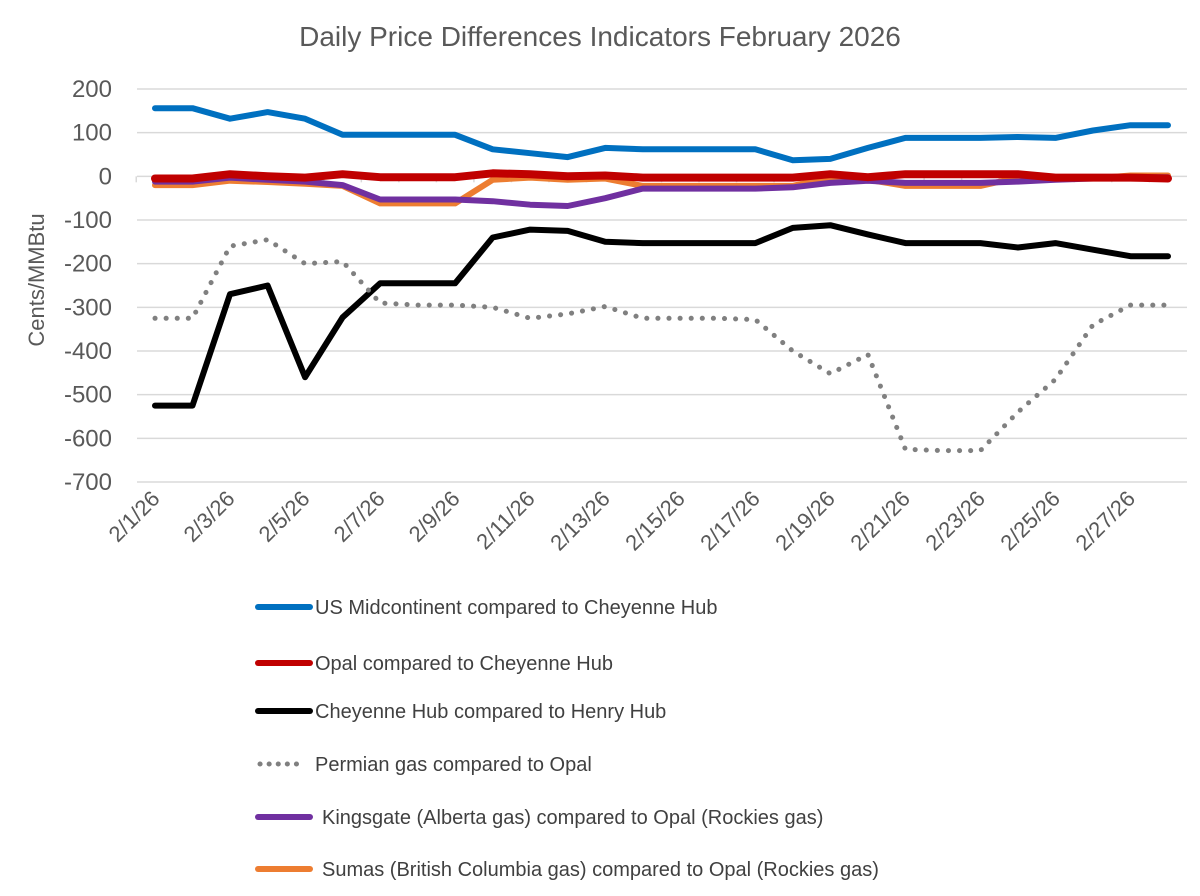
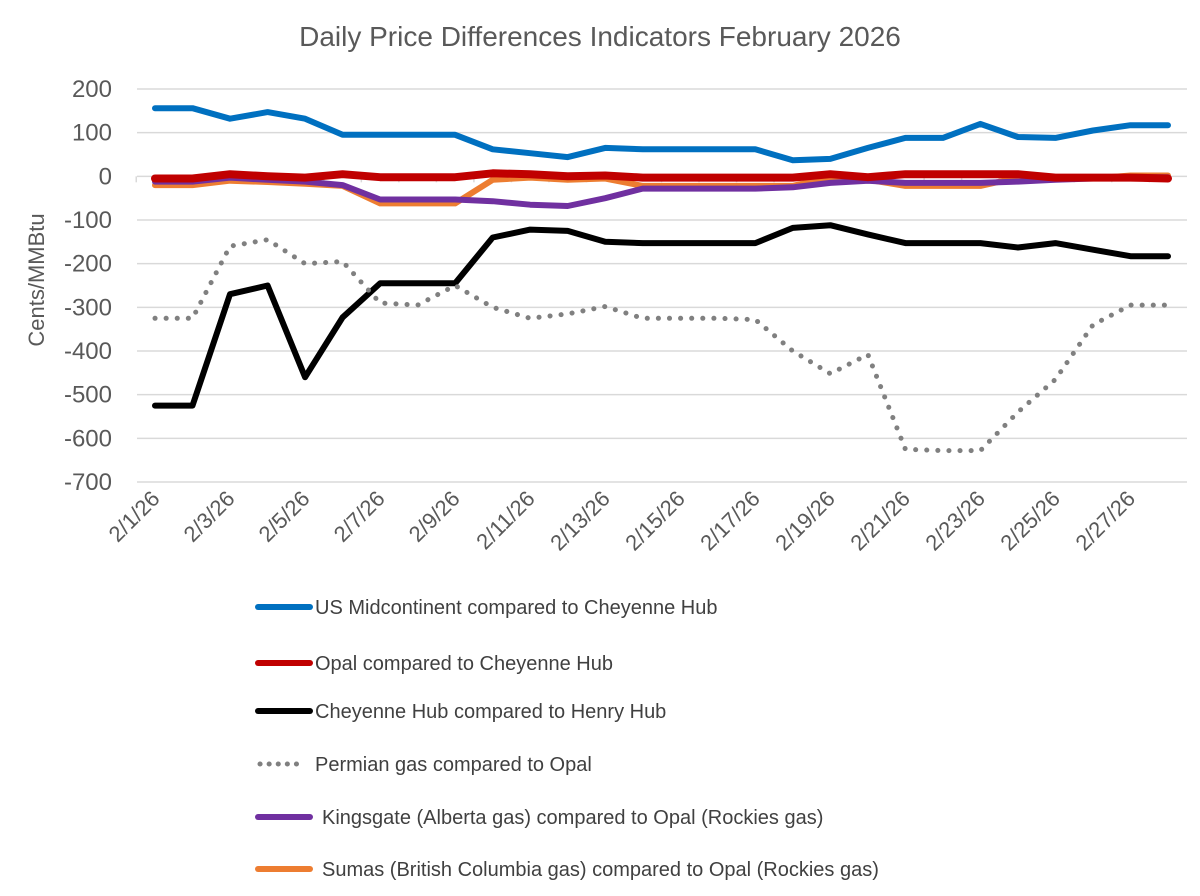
Permian gas compared to Opal/2/9/26: -300 -> -250
US Midcontinent compared to Cheyenne Hub/2/23/26: 90 -> 120
